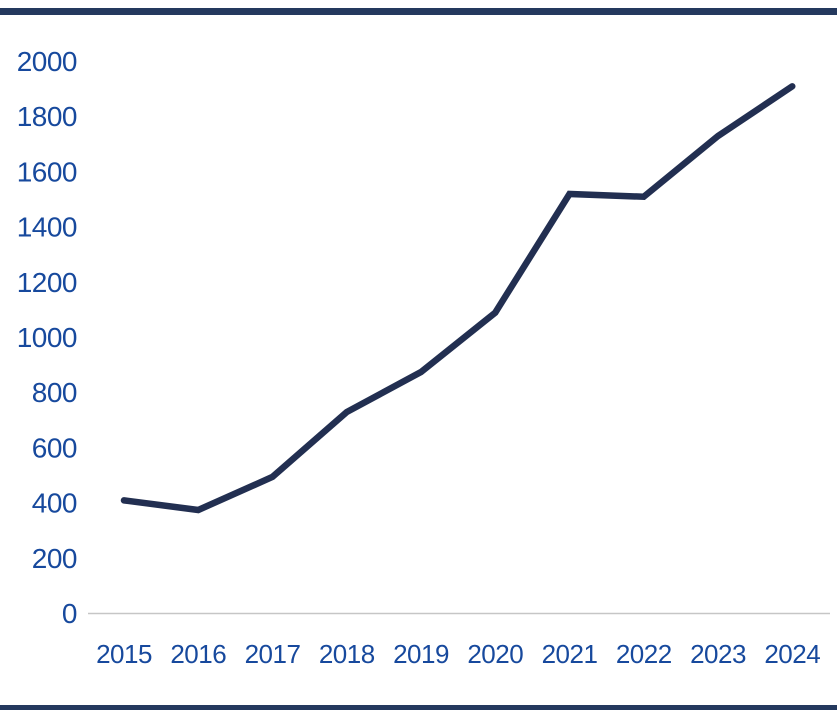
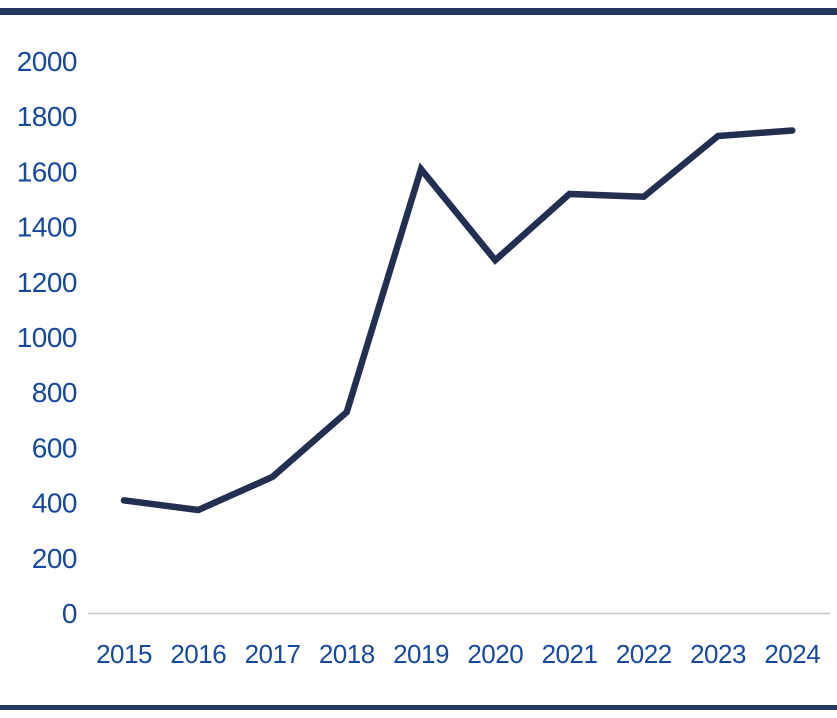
2019: 880 -> 1610
2020: 1090 -> 1280
2024: 1910 -> 1750
